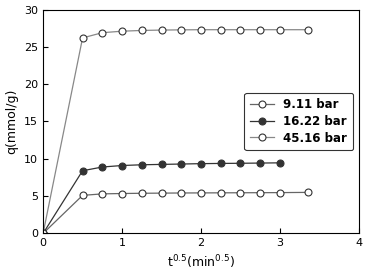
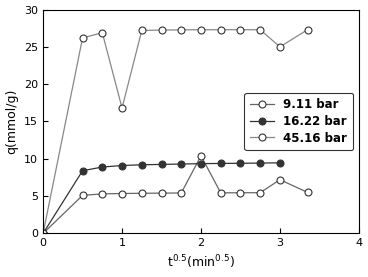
45.16 bar/1: 27.1 -> 16.8
9.11 bar/2: 5.4 -> 10.4
9.11 bar/3: 5.5 -> 7.2
45.16 bar/3: 27.3 -> 25.0
